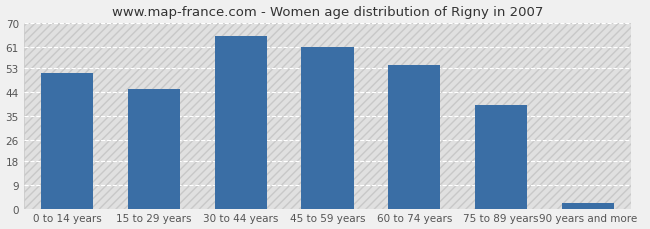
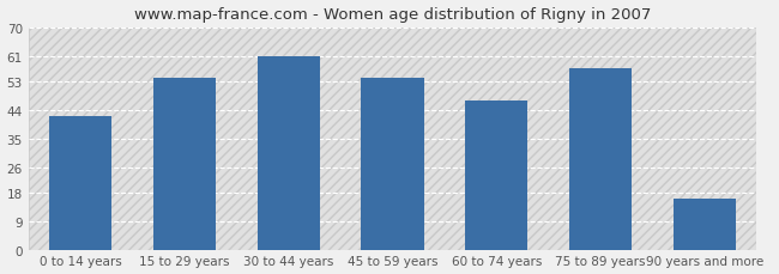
0 to 14 years: 51 -> 42
15 to 29 years: 45 -> 54
30 to 44 years: 65 -> 61
45 to 59 years: 61 -> 54
60 to 74 years: 54 -> 47
75 to 89 years: 39 -> 57
90 years and more: 2 -> 16
